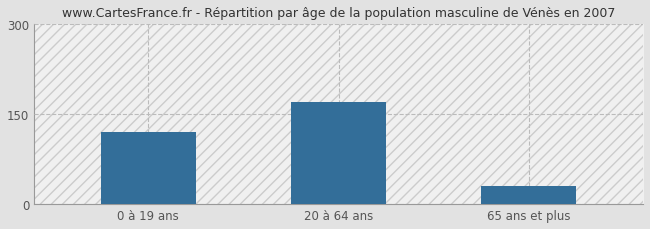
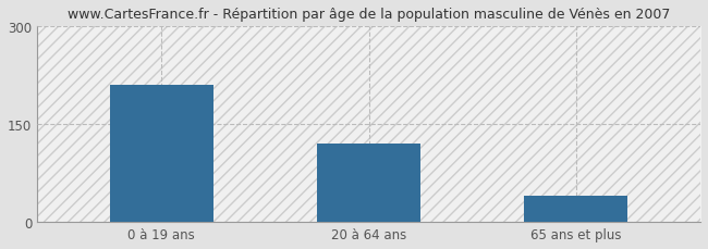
0 à 19 ans: 120 -> 210
20 à 64 ans: 170 -> 120
65 ans et plus: 30 -> 40
